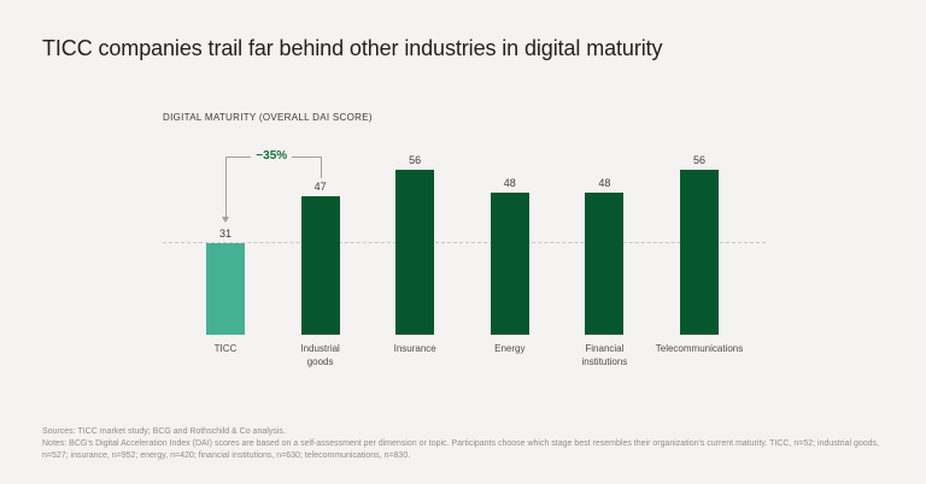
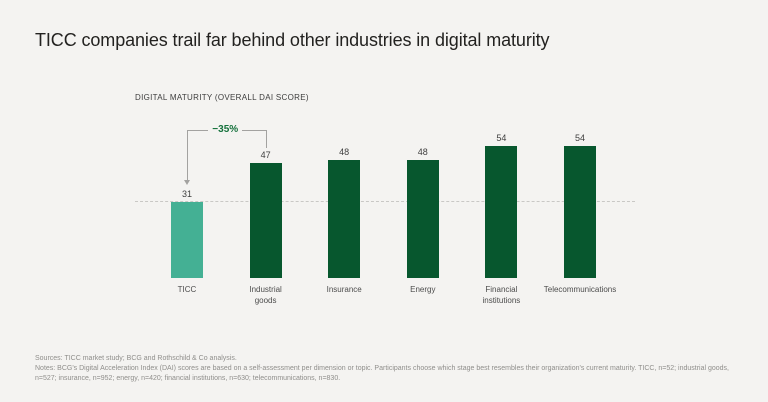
Insurance: 56 -> 48
Financial institutions: 48 -> 54
Telecommunications: 56 -> 54
